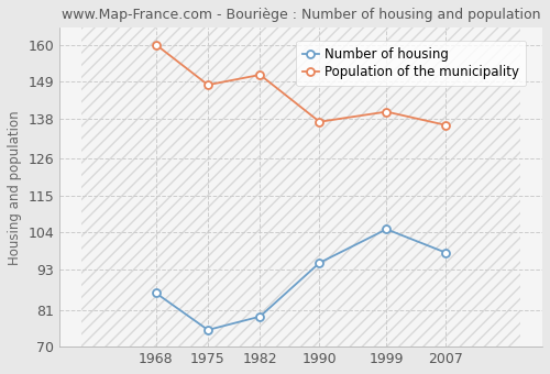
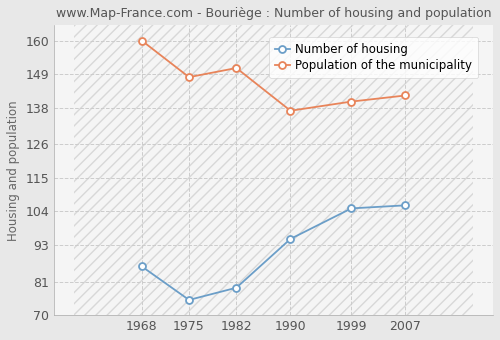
Number of housing/2007: 98 -> 106
Population of the municipality/2007: 136 -> 142
